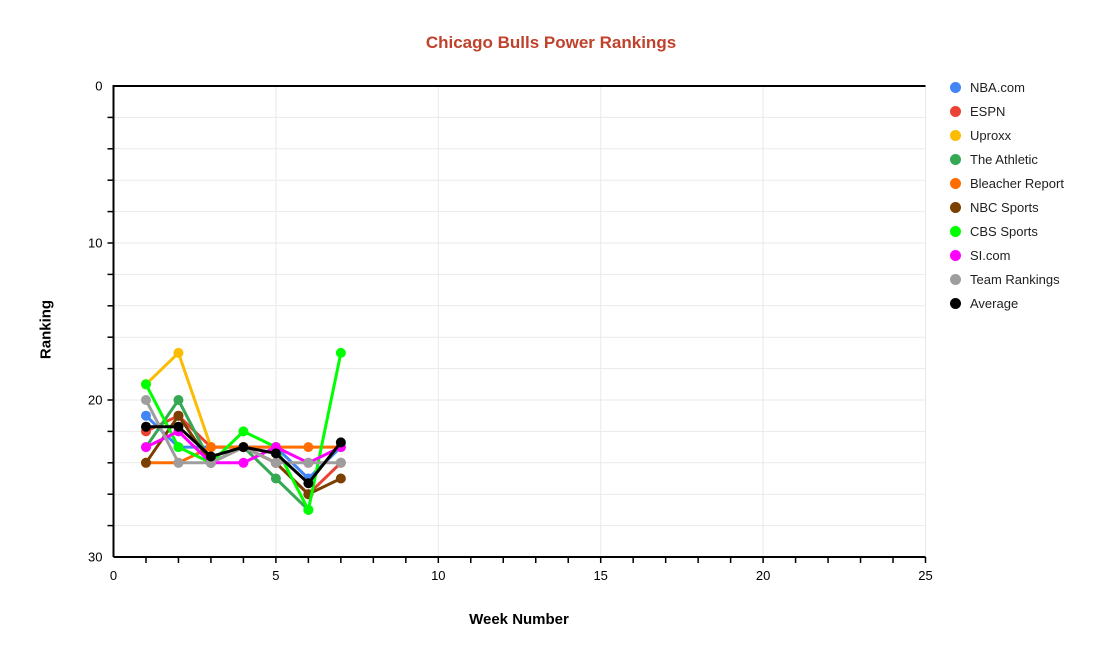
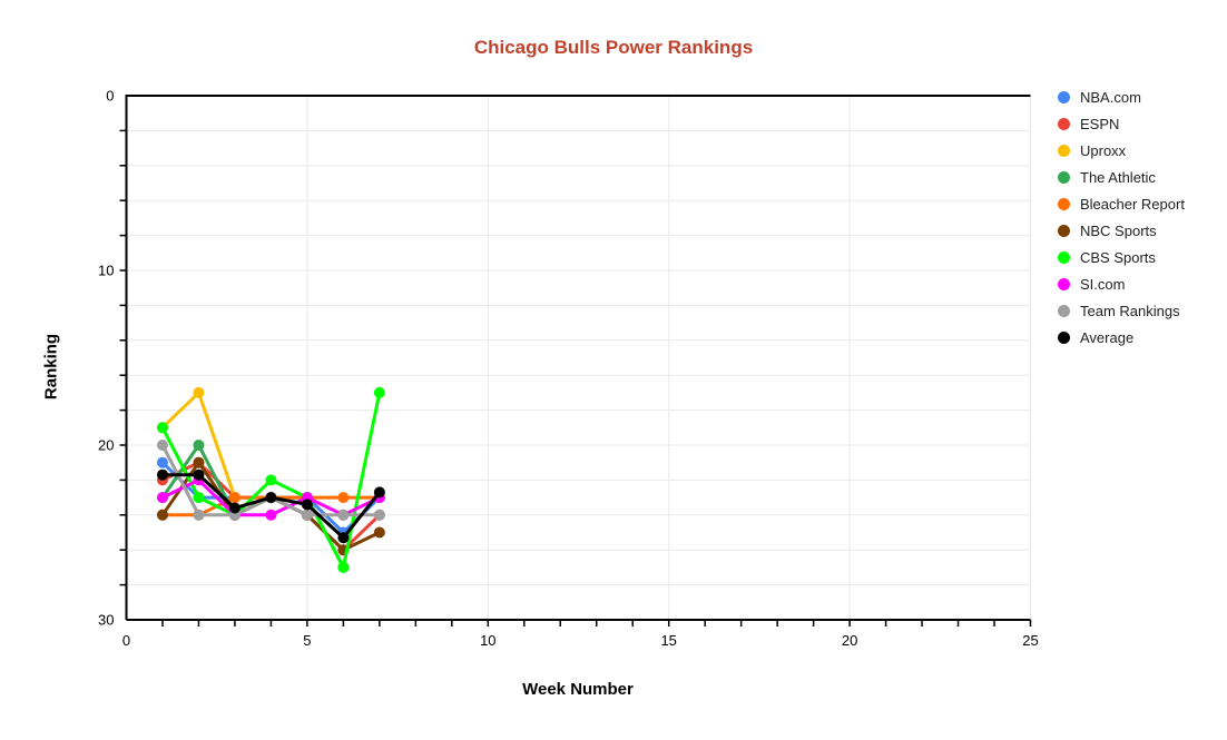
The Athletic/5: 25 -> 23
